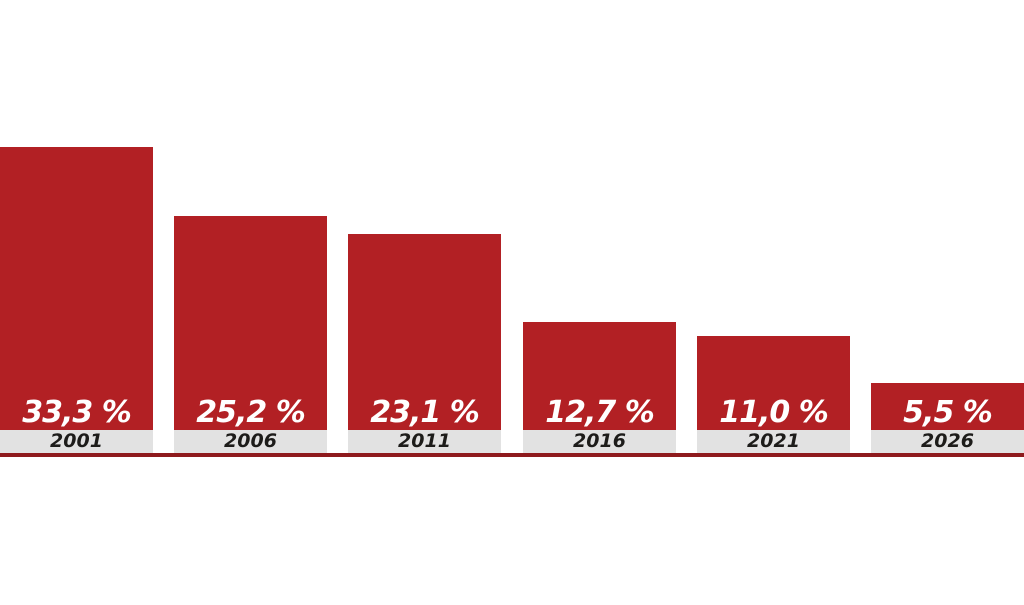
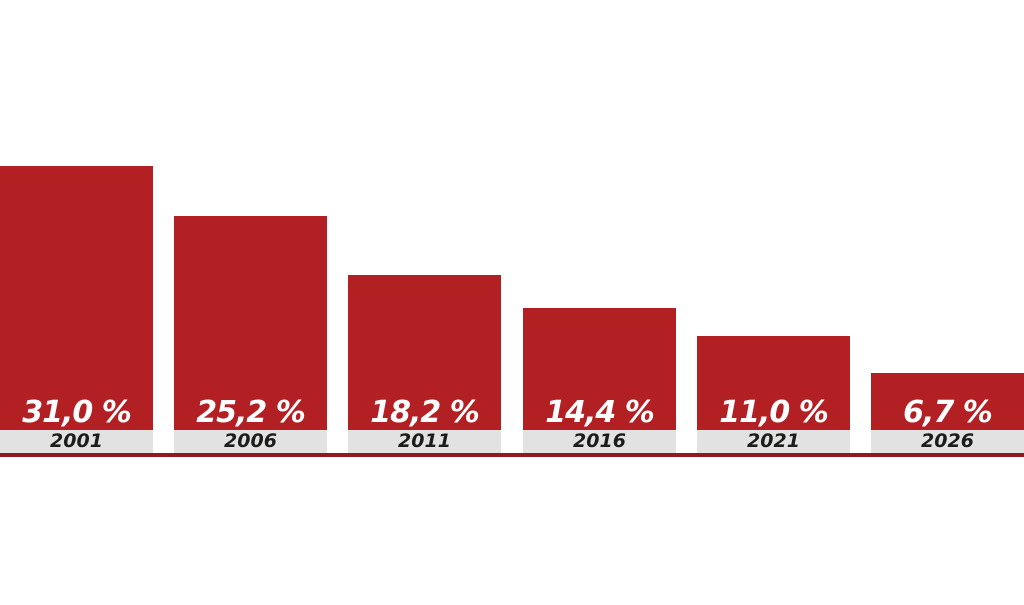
2001: 33,3 -> 31,0
2011: 23,1 -> 18,2
2016: 12,7 -> 14,4
2026: 5,5 -> 6,7
